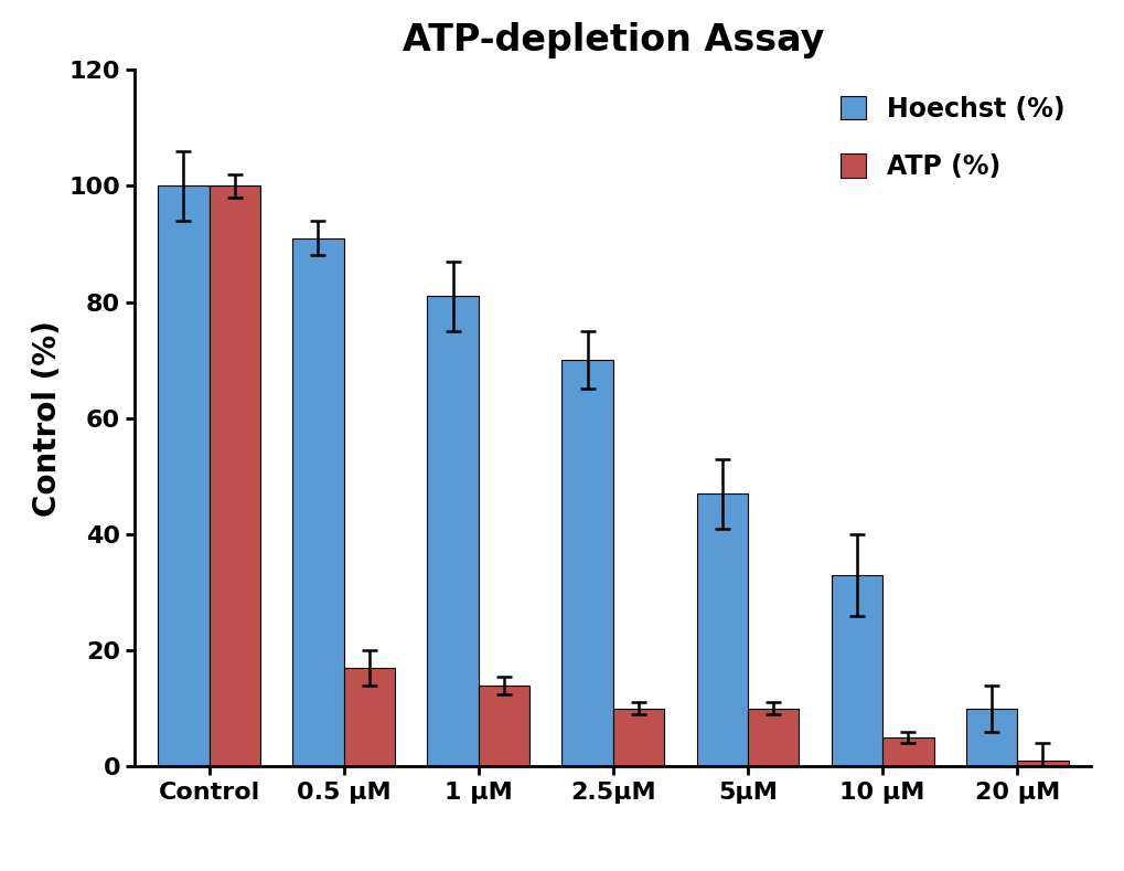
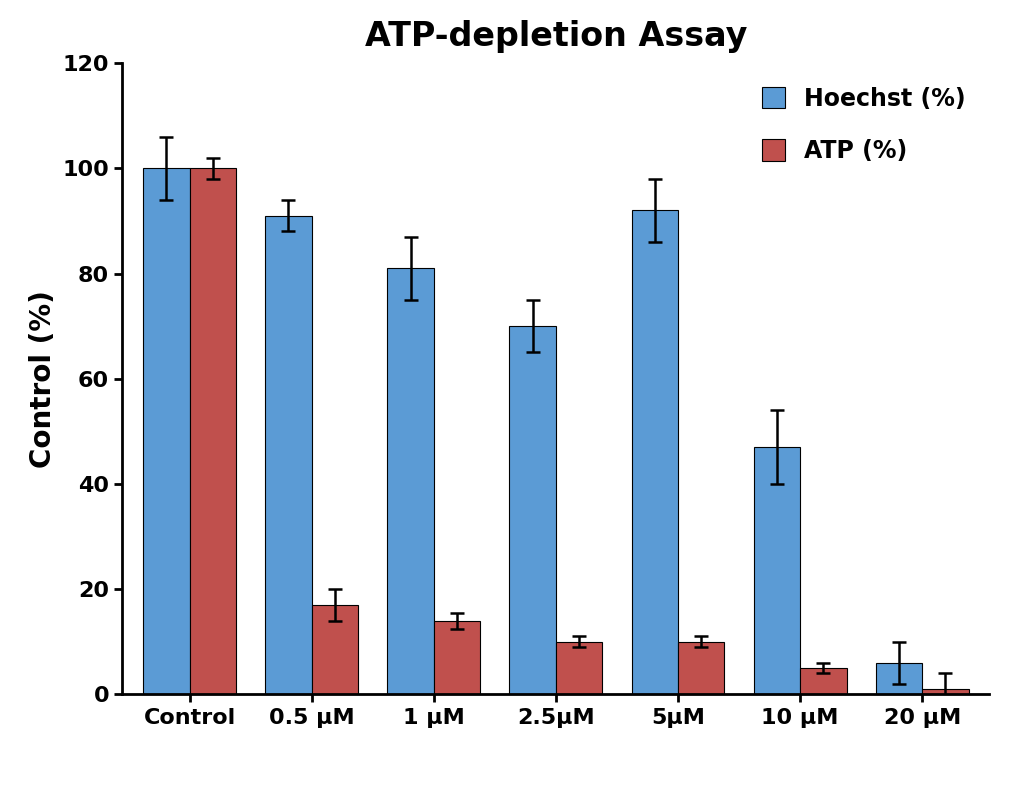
Hoechst (%)/5μM: 47 -> 92
Hoechst (%)/10 μM: 33 -> 47
Hoechst (%)/20 μM: 10 -> 6
